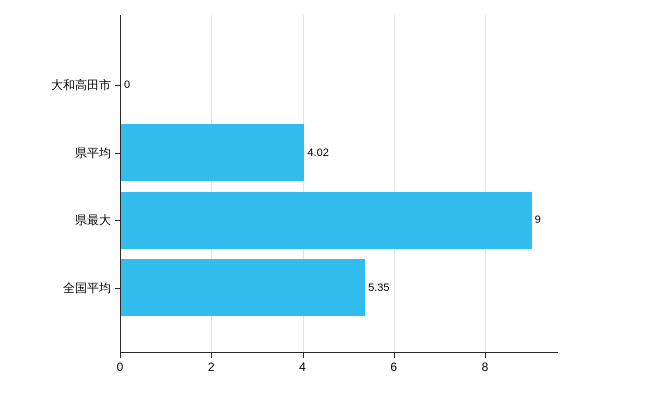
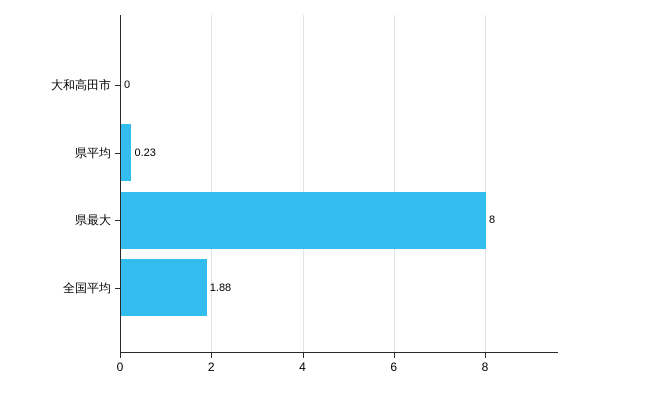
県平均: 4.02 -> 0.23
県最大: 9 -> 8
全国平均: 5.35 -> 1.88
